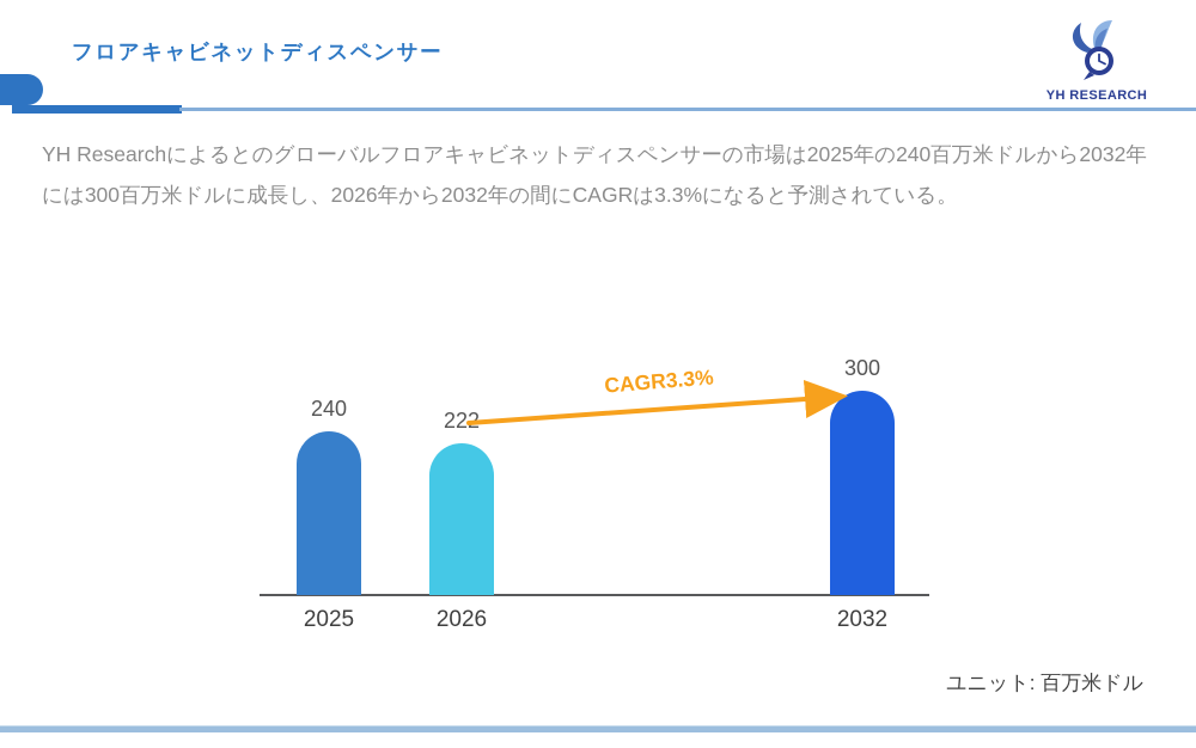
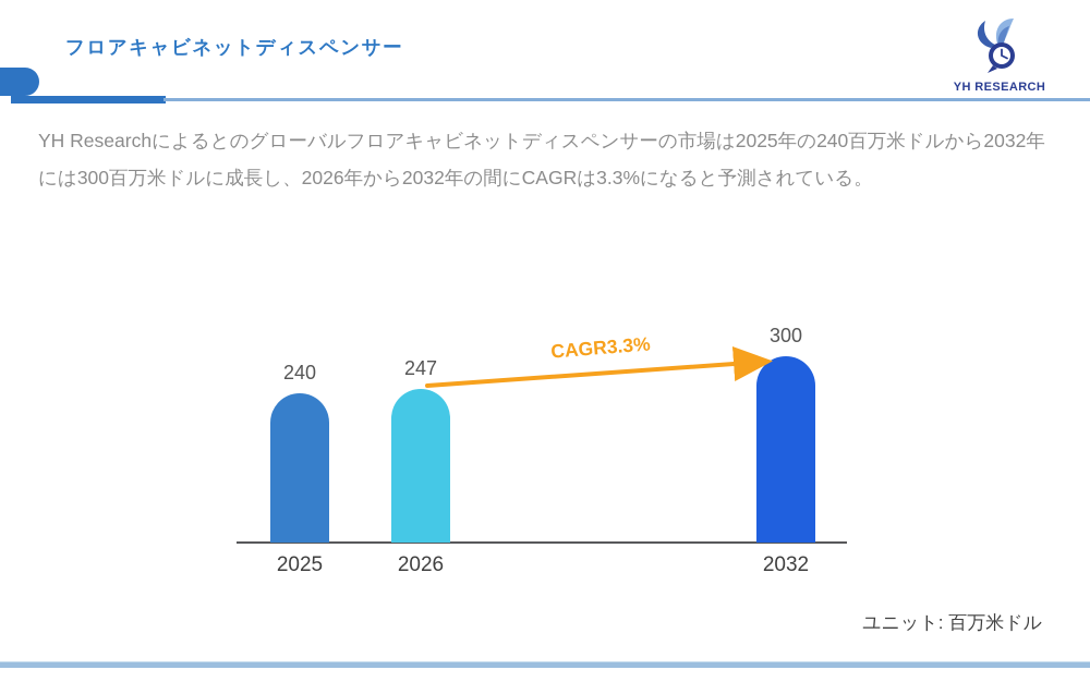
2026: 222 -> 247
